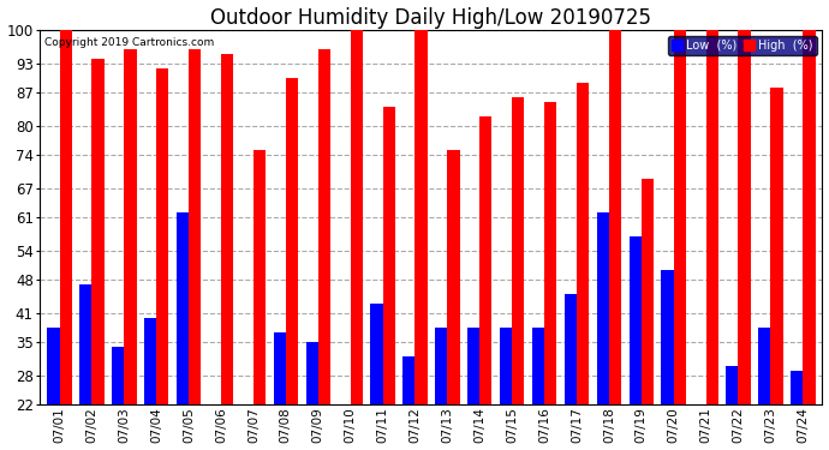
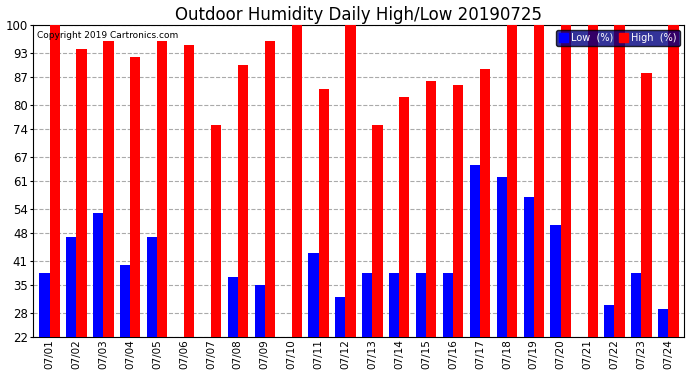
Low (%)/07/03: 34 -> 53
Low (%)/07/05: 62 -> 47
Low (%)/07/17: 45 -> 65
High (%)/07/19: 69 -> 100
